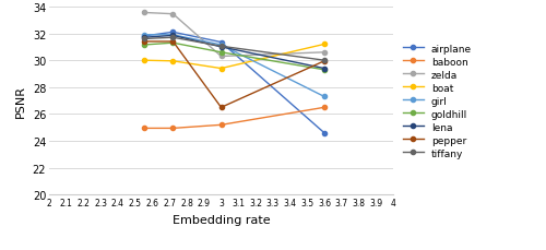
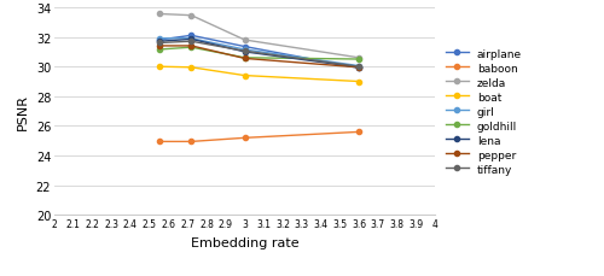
zelda/3: 30.3 -> 31.8
pepper/3: 26.5 -> 30.6
airplane/3.6: 24.6 -> 29.9
baboon/3.6: 26.5 -> 25.6
boat/3.6: 31.2 -> 29.0
girl/3.6: 27.3 -> 30.1
goldhill/3.6: 29.3 -> 30.5
lena/3.6: 29.4 -> 29.9
